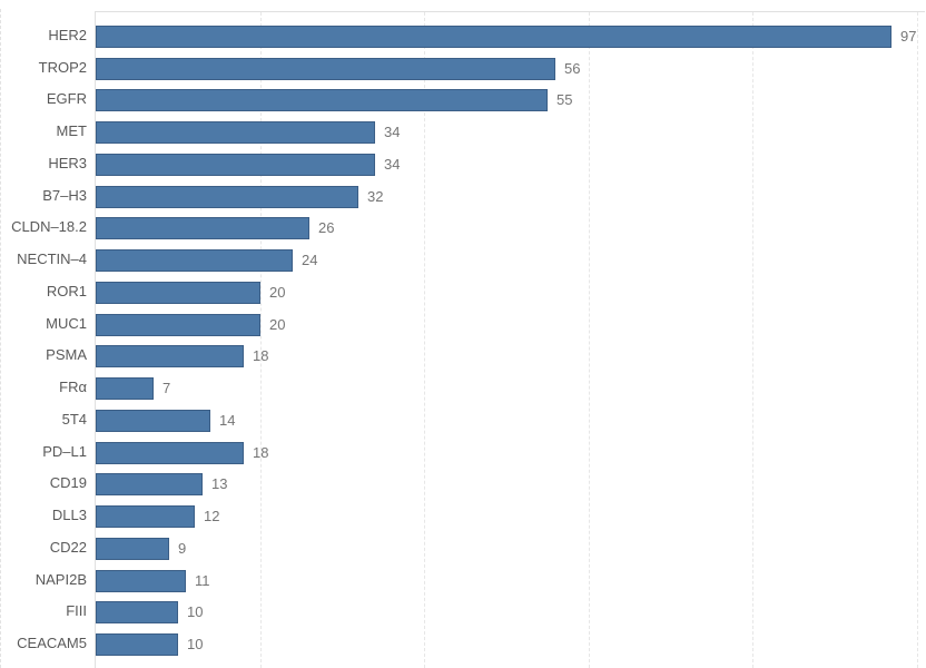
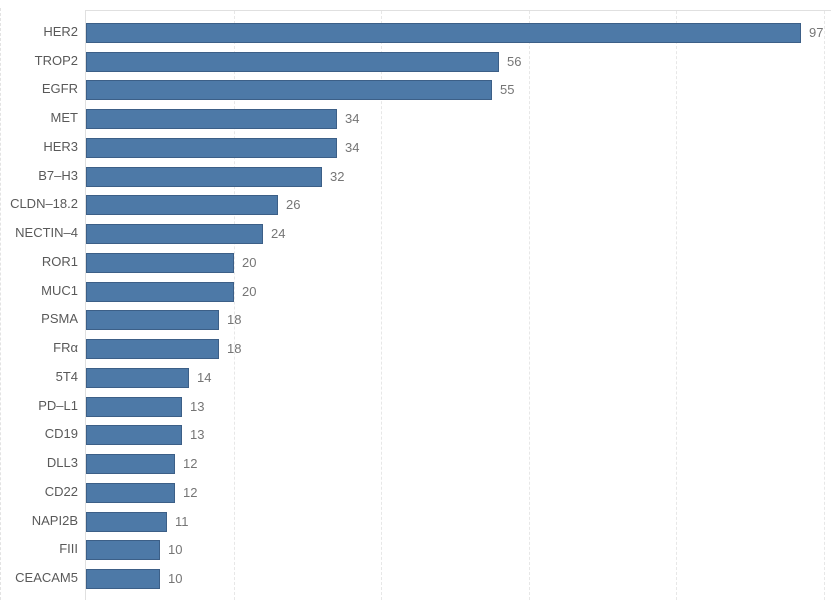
FRα: 7 -> 18
PD–L1: 18 -> 13
CD22: 9 -> 12
